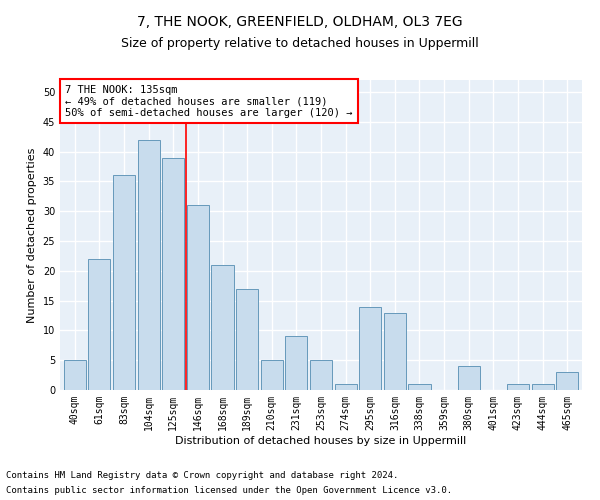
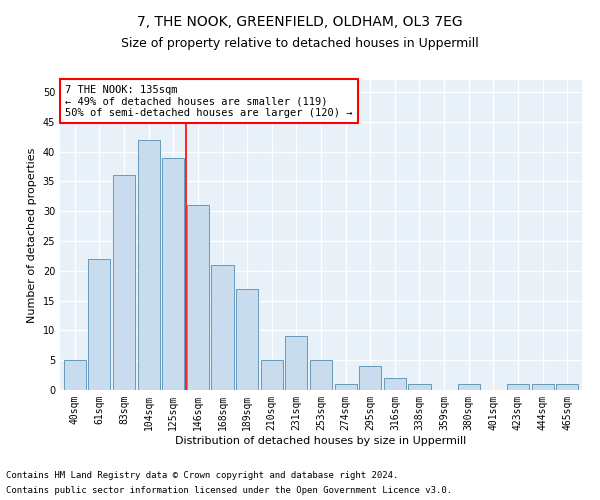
295sqm: 14 -> 4
316sqm: 13 -> 2
380sqm: 4 -> 1
465sqm: 3 -> 1
